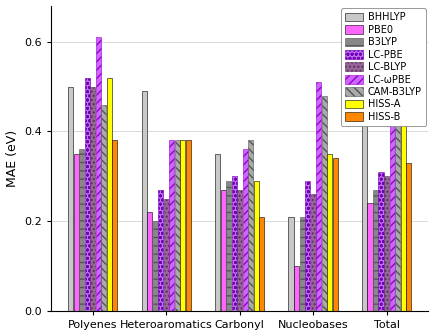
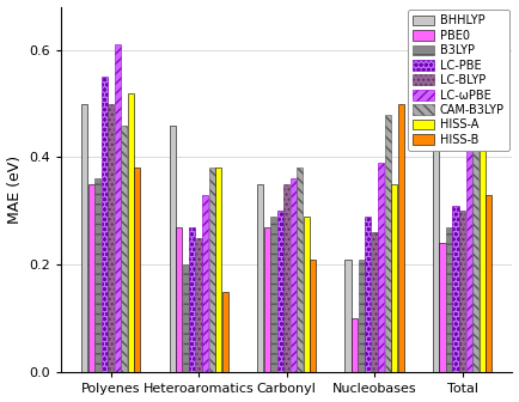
LC-PBE/Polyenes: 0.52 -> 0.55
BHHLYP/Heteroaromatics: 0.49 -> 0.46
PBE0/Heteroaromatics: 0.22 -> 0.27
LC-ωPBE/Heteroaromatics: 0.38 -> 0.33
HISS-B/Heteroaromatics: 0.38 -> 0.15
LC-BLYP/Carbonyl: 0.27 -> 0.35
LC-ωPBE/Nucleobases: 0.51 -> 0.39
HISS-B/Nucleobases: 0.34 -> 0.50
